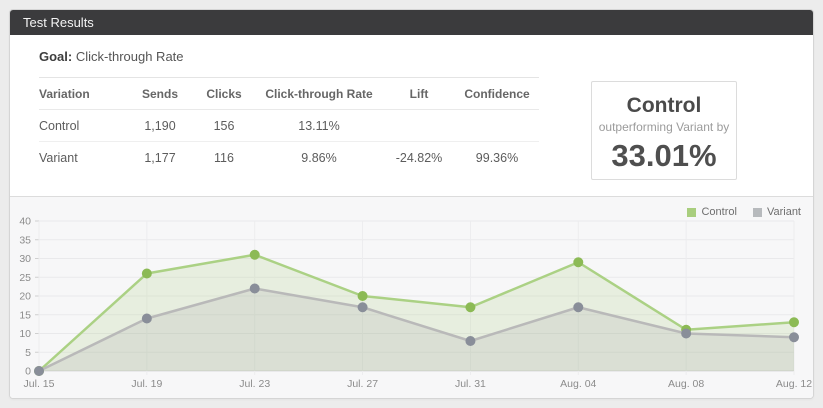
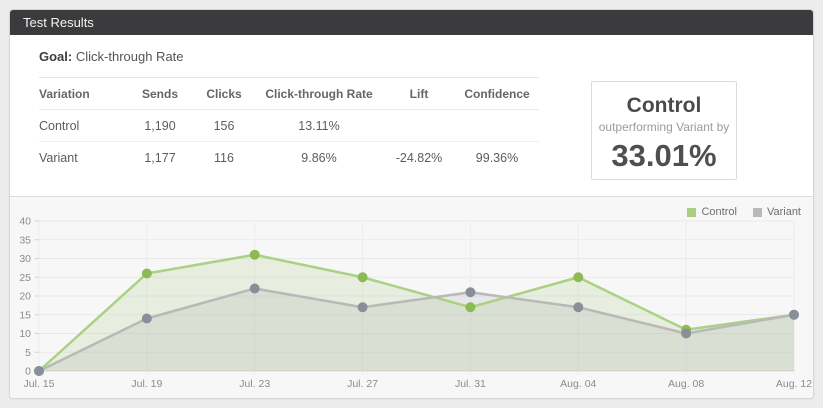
Control/Jul. 27: 20 -> 25
Variant/Jul. 31: 8 -> 21
Control/Aug. 04: 29 -> 25
Control/Aug. 12: 13 -> 15
Variant/Aug. 12: 9 -> 15
